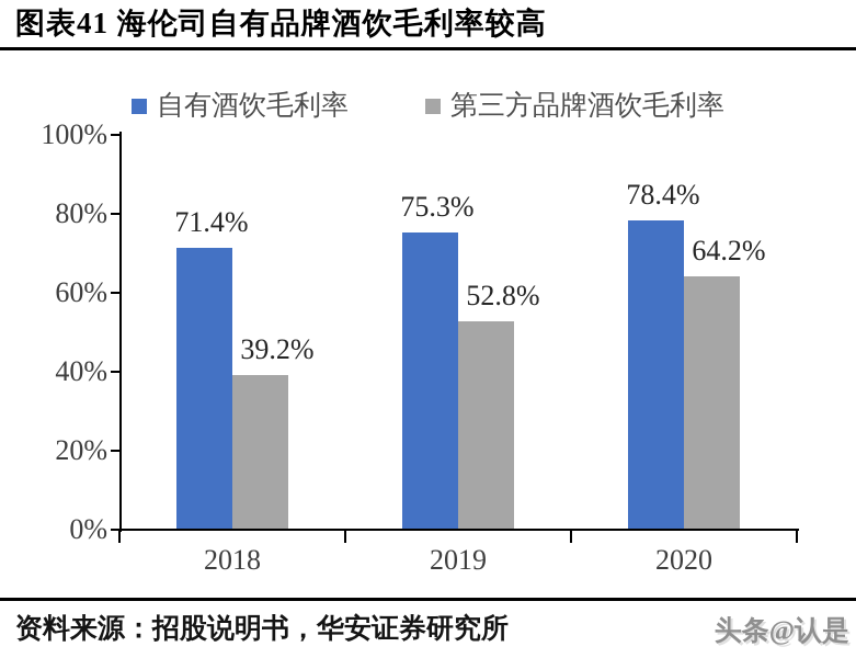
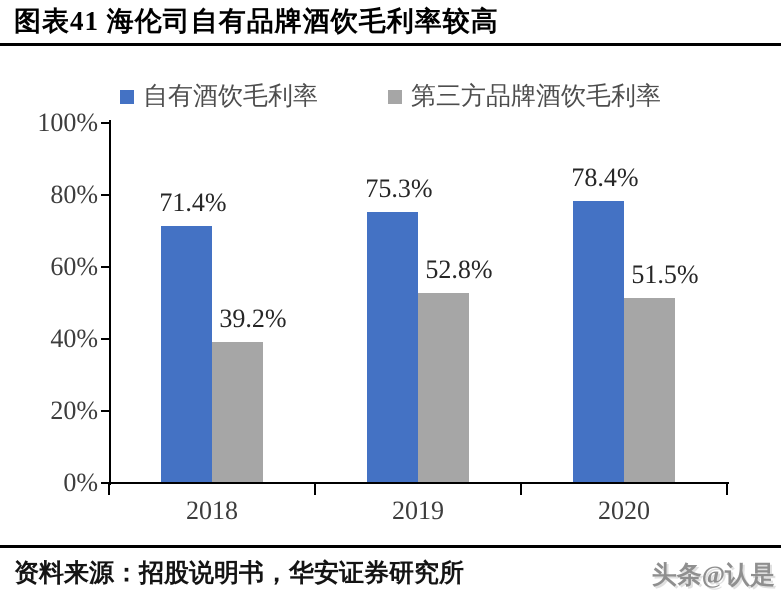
第三方品牌酒饮毛利率/2020: 64.2% -> 51.5%
